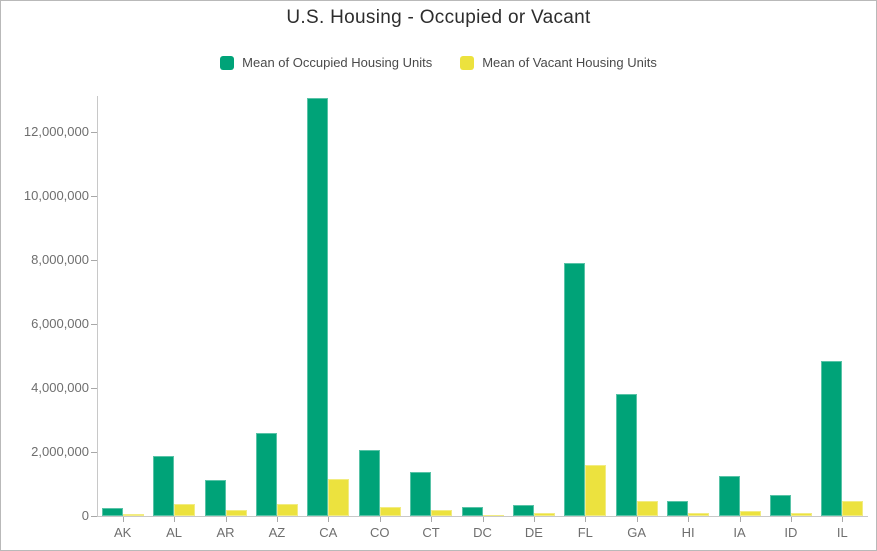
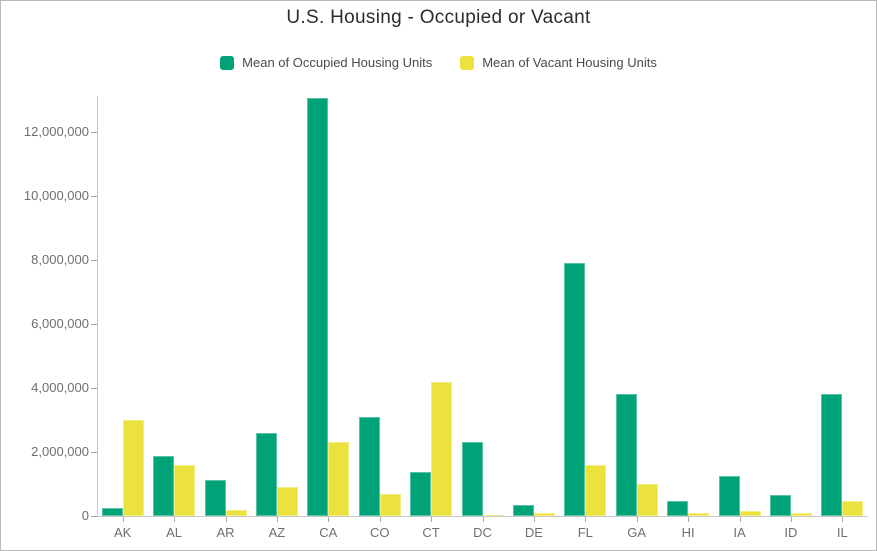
Mean of Vacant Housing Units/AK: 100000 -> 3000000
Mean of Vacant Housing Units/AL: 400000 -> 1600000
Mean of Vacant Housing Units/AZ: 400000 -> 900000
Mean of Vacant Housing Units/CA: 1200000 -> 2300000
Mean of Occupied Housing Units/CO: 2100000 -> 3100000
Mean of Vacant Housing Units/CO: 300000 -> 700000
Mean of Vacant Housing Units/CT: 200000 -> 4200000
Mean of Occupied Housing Units/DC: 300000 -> 2300000
Mean of Vacant Housing Units/GA: 500000 -> 1000000
Mean of Occupied Housing Units/IL: 4800000 -> 3800000
